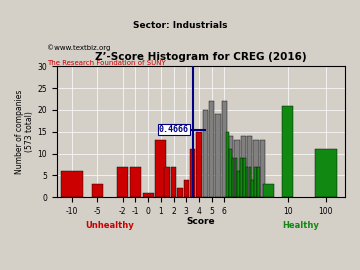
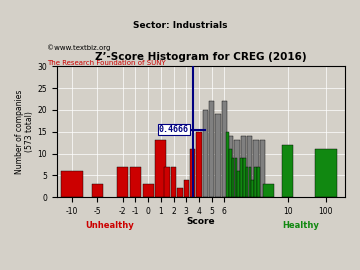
0: 1 -> 3
10: 21 -> 12
